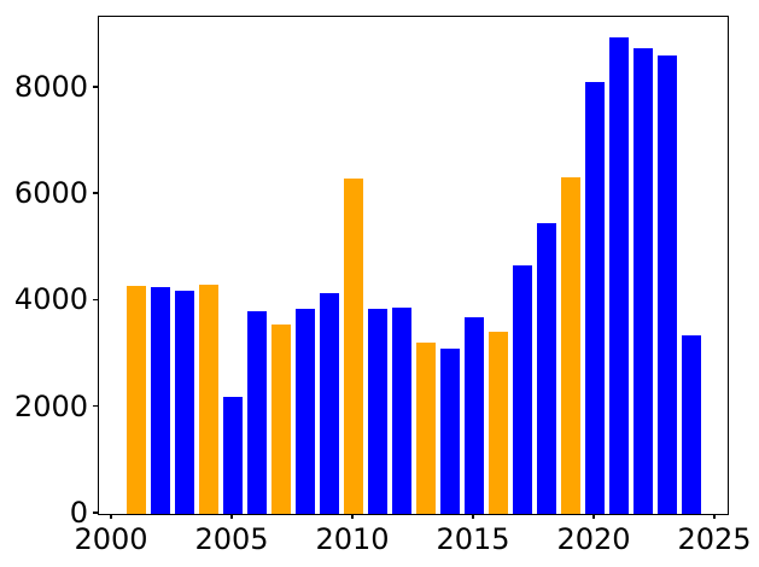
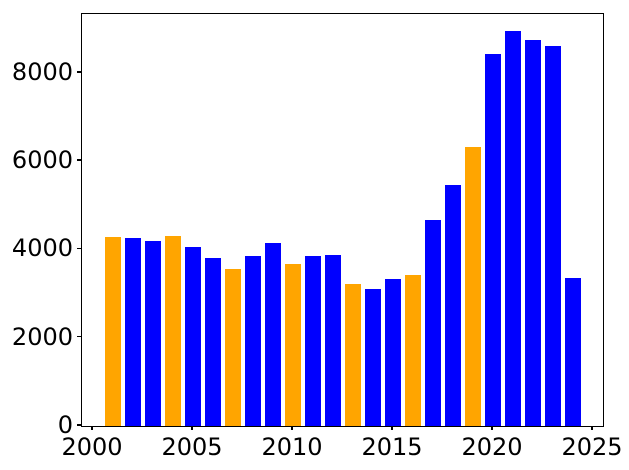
2005: 2200 -> 4100
2010: 6300 -> 3700
2015: 3700 -> 3300
2020: 8100 -> 8400
